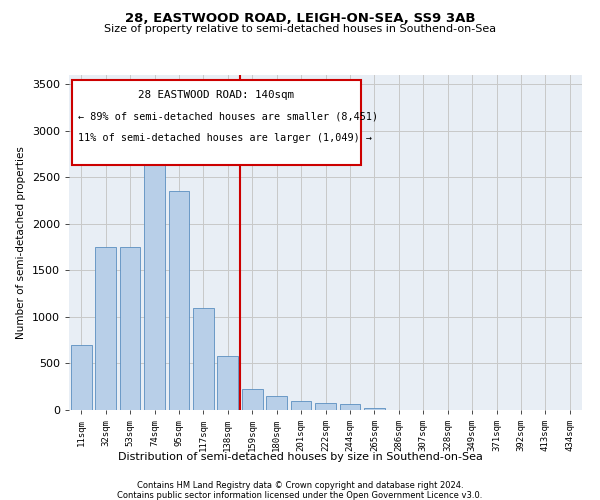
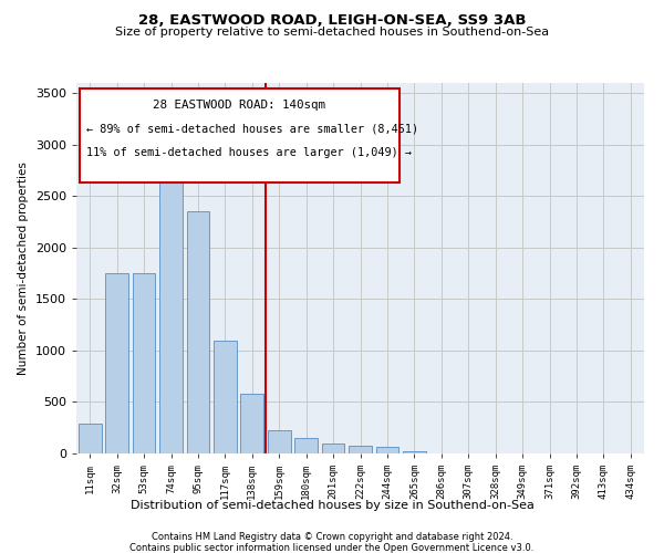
11sqm: 700 -> 290
